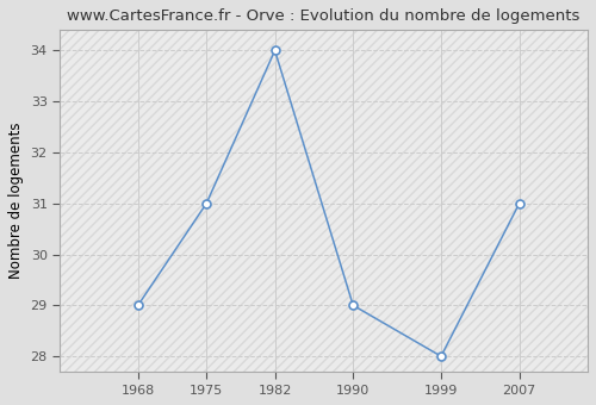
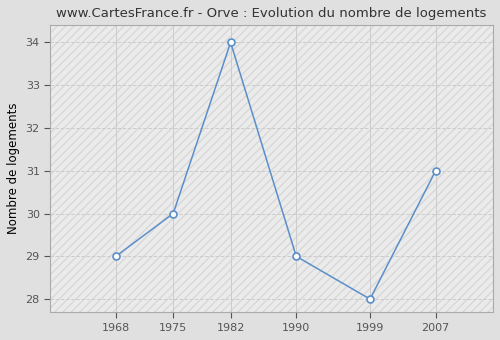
1975: 31 -> 30
